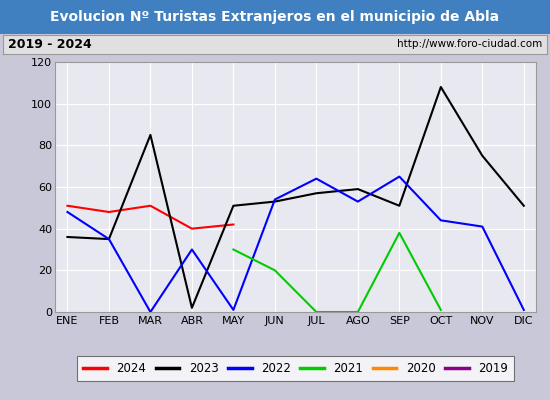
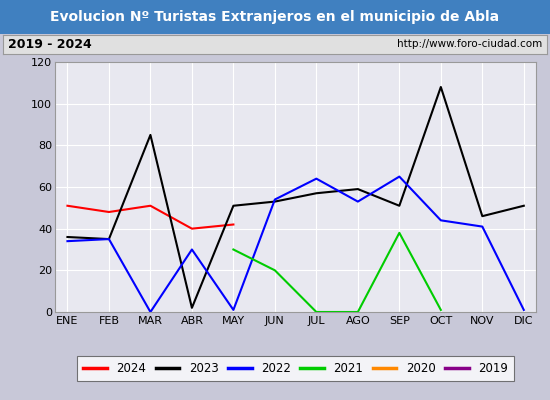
2022/ENE: 48 -> 34
2023/NOV: 75 -> 46
